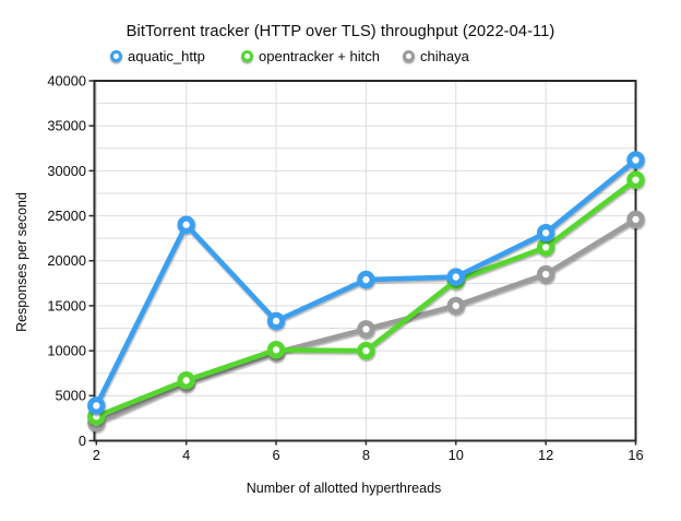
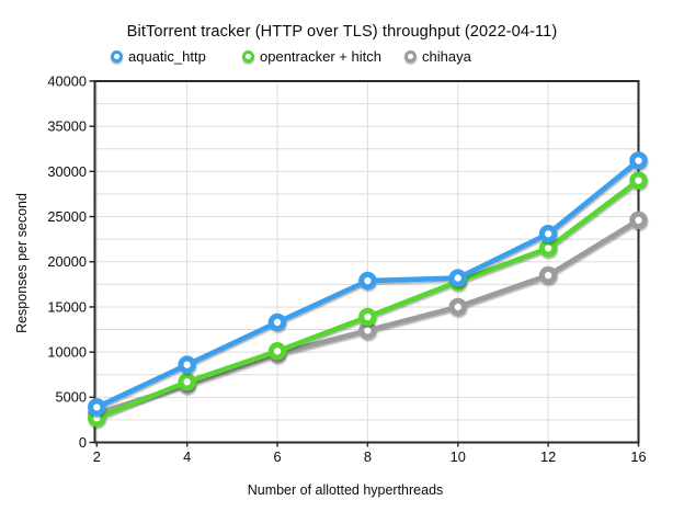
chihaya/2: 2000 -> 3000
aquatic_http/4: 24000 -> 9000
opentracker + hitch/8: 10000 -> 14000
